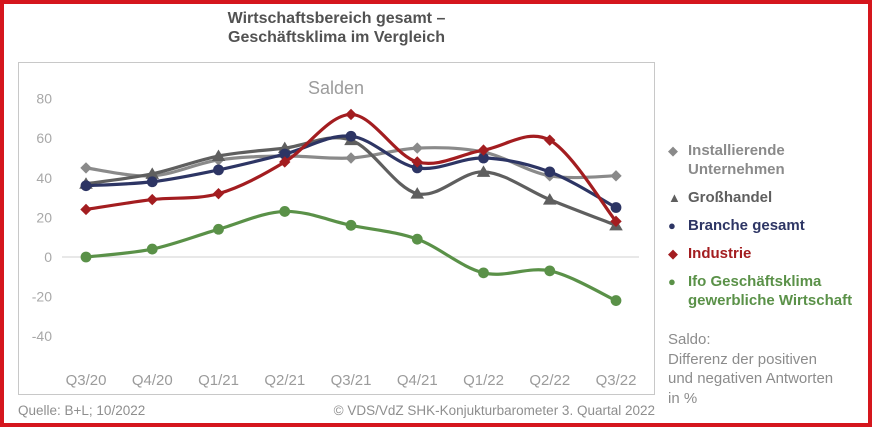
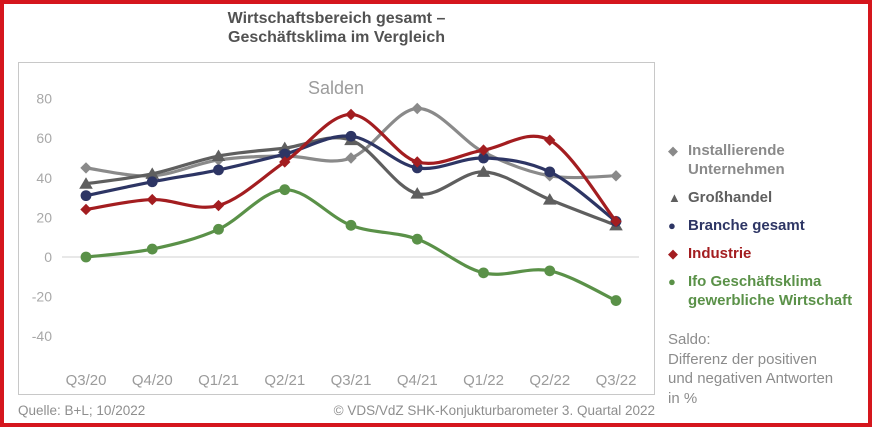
Branche gesamt/Q3/20: 36 -> 31
Industrie/Q1/21: 32 -> 26
Ifo Geschäftsklima gewerbliche Wirtschaft/Q2/21: 23 -> 34
Installierende Unternehmen/Q4/21: 55 -> 75
Branche gesamt/Q3/22: 25 -> 18
